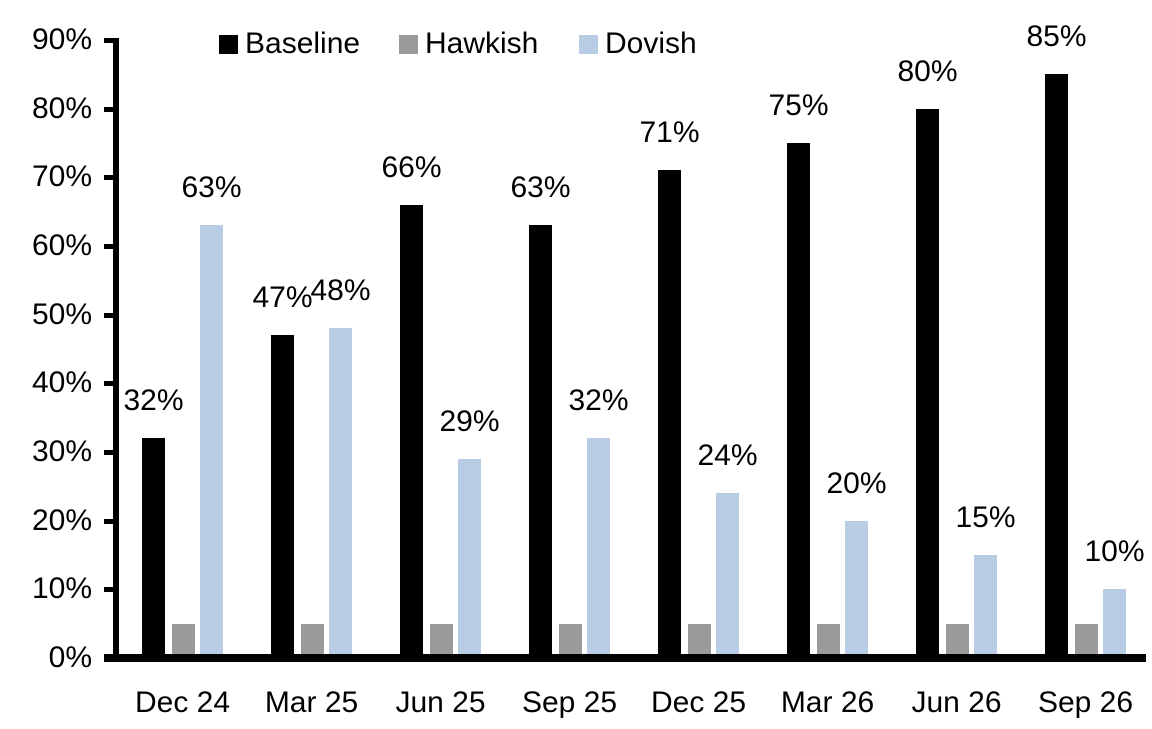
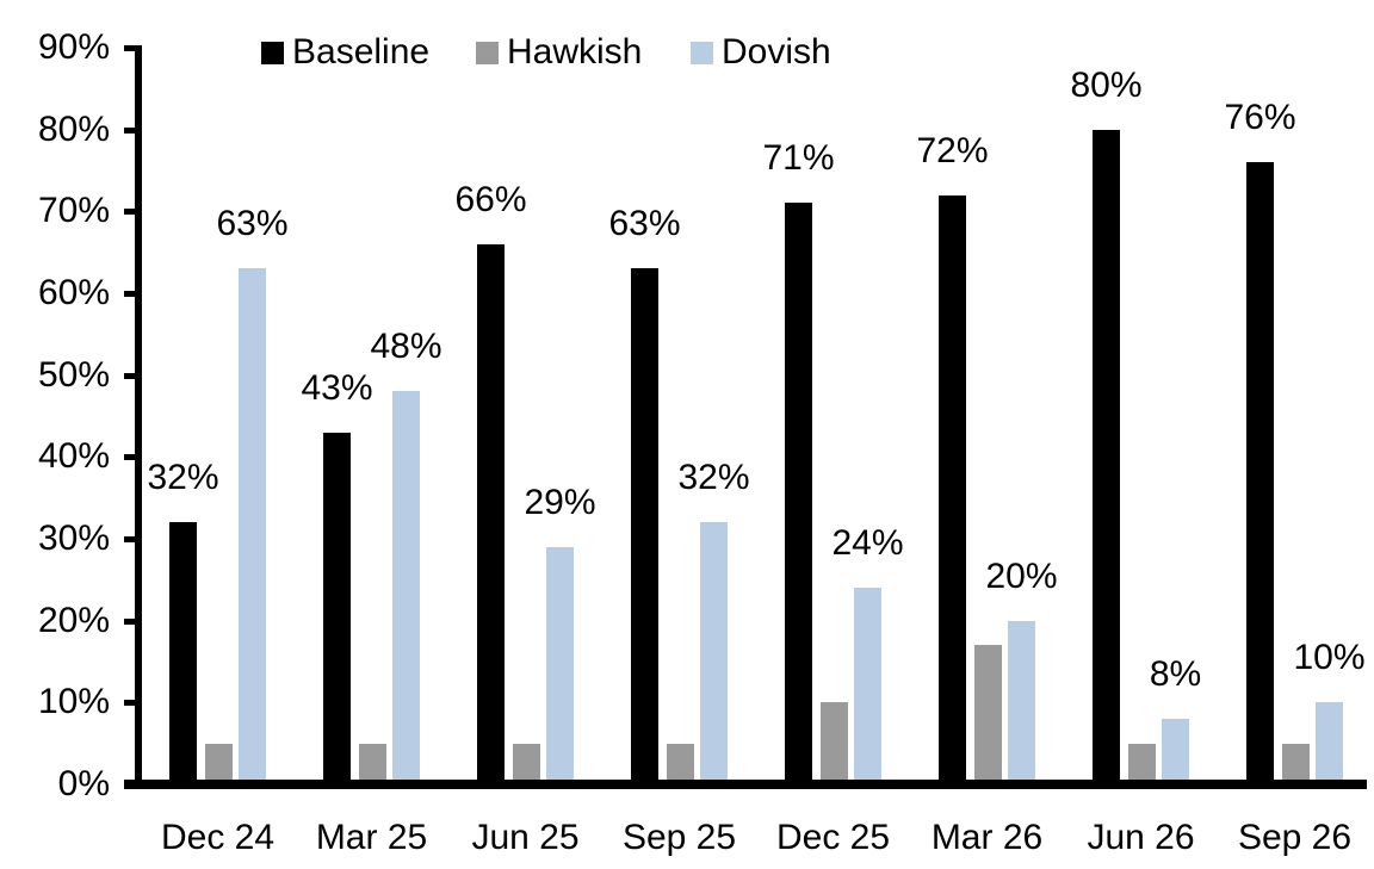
Baseline/Mar 25: 47% -> 43%
Hawkish/Dec 25: 5% -> 10%
Baseline/Mar 26: 75% -> 72%
Hawkish/Mar 26: 5% -> 17%
Dovish/Jun 26: 15% -> 8%
Baseline/Sep 26: 85% -> 76%
